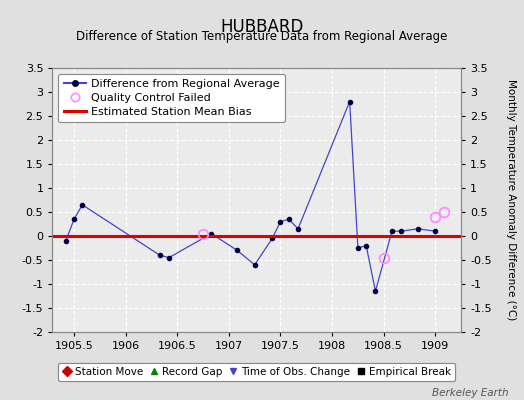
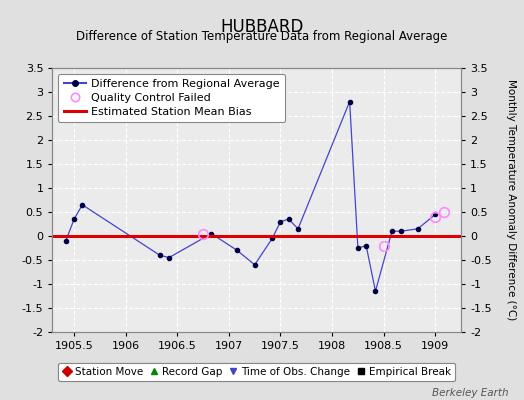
Quality Control Failed/1908.5: -0.45 -> -0.20
Difference from Regional Average/1909: 0.10 -> 0.45
